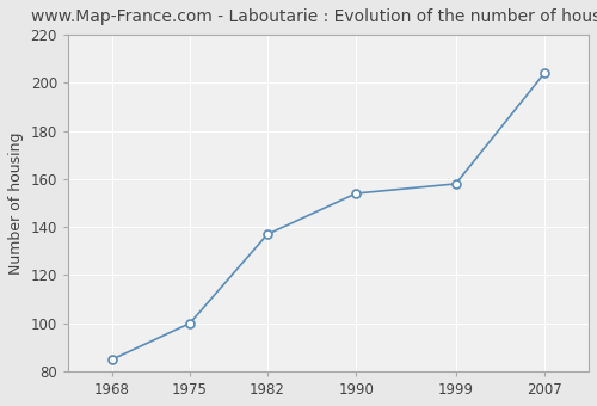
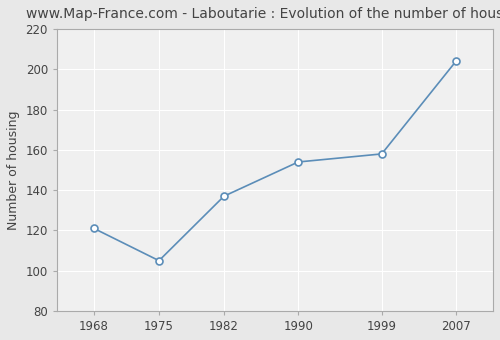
1968: 85 -> 121
1975: 100 -> 105
